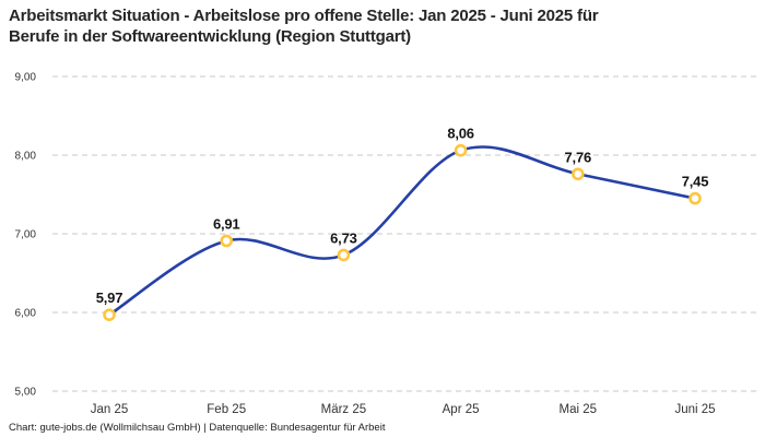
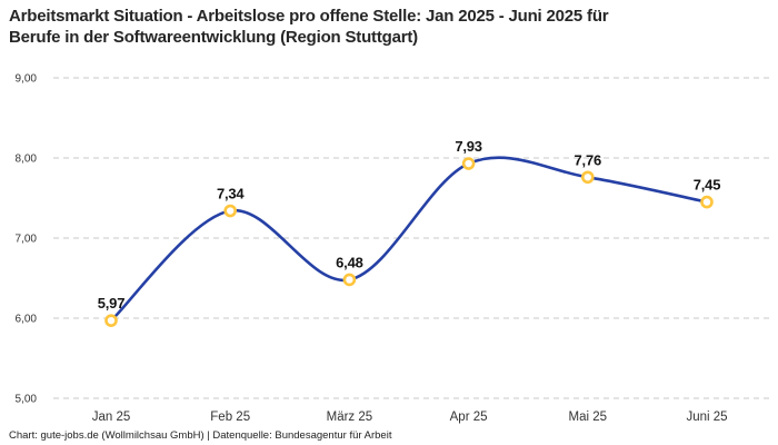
Feb 25: 6,91 -> 7,34
März 25: 6,73 -> 6,48
Apr 25: 8,06 -> 7,93
